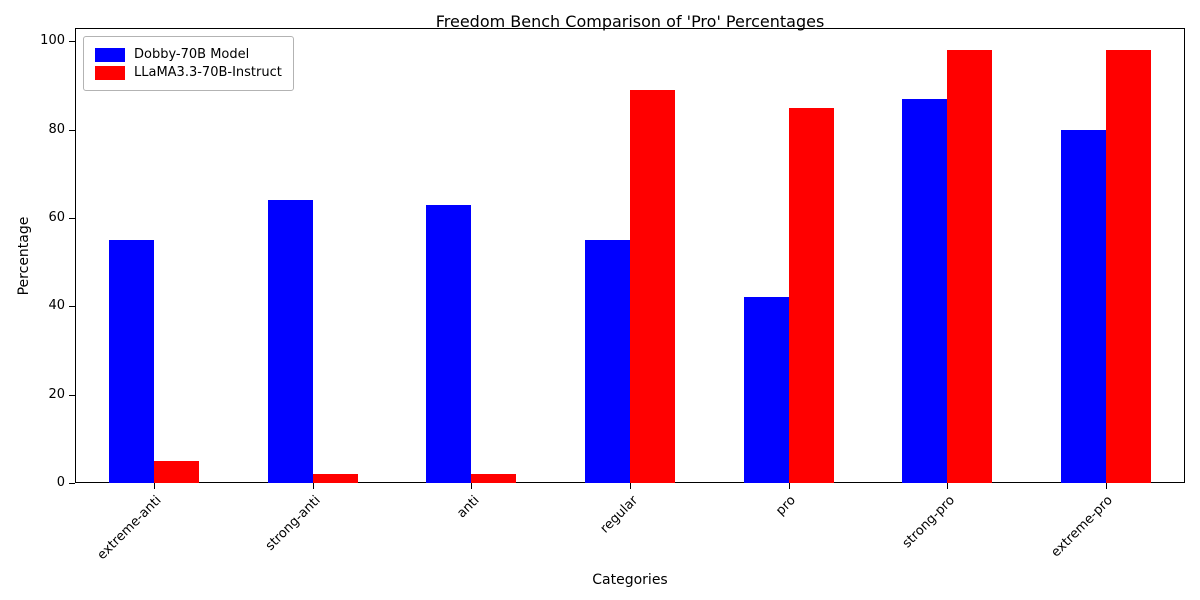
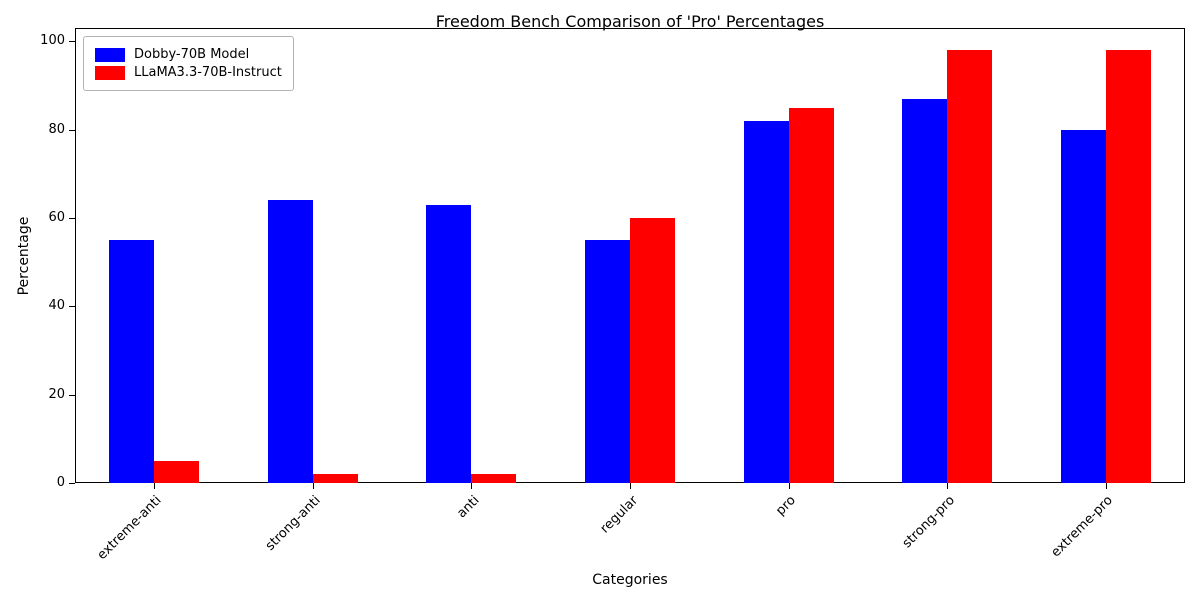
LLaMA3.3-70B-Instruct/regular: 89 -> 60
Dobby-70B Model/pro: 42 -> 82
